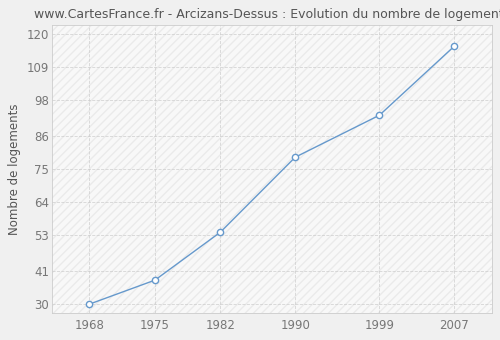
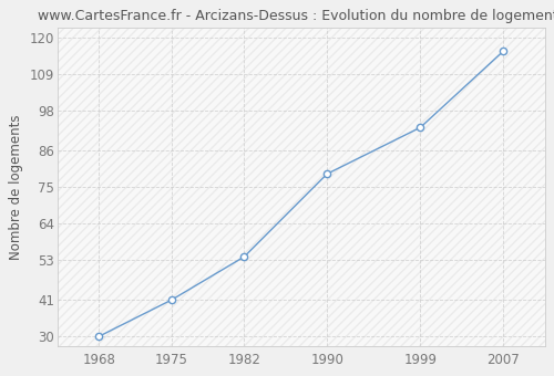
1975: 38 -> 41
